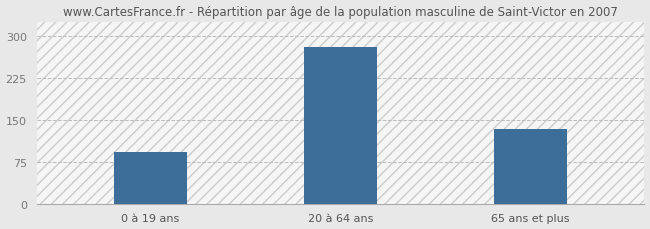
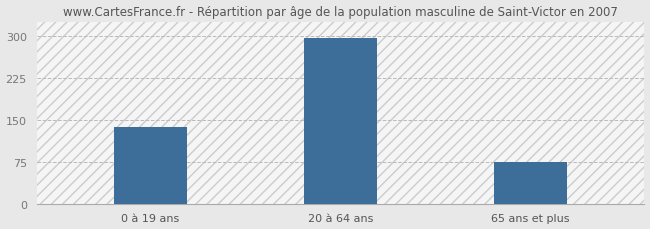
0 à 19 ans: 92 -> 136
20 à 64 ans: 280 -> 296
65 ans et plus: 134 -> 75
